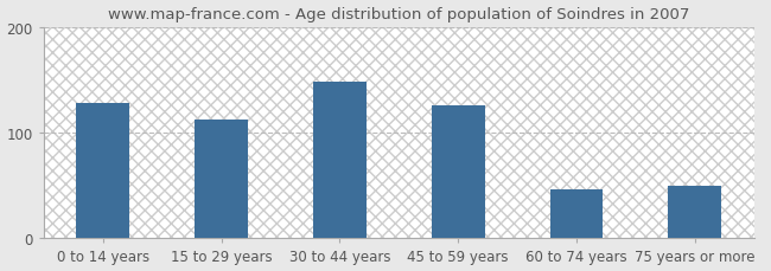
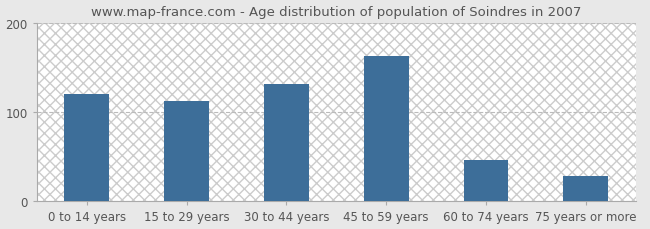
0 to 14 years: 128 -> 120
30 to 44 years: 148 -> 132
45 to 59 years: 126 -> 163
75 years or more: 50 -> 28
